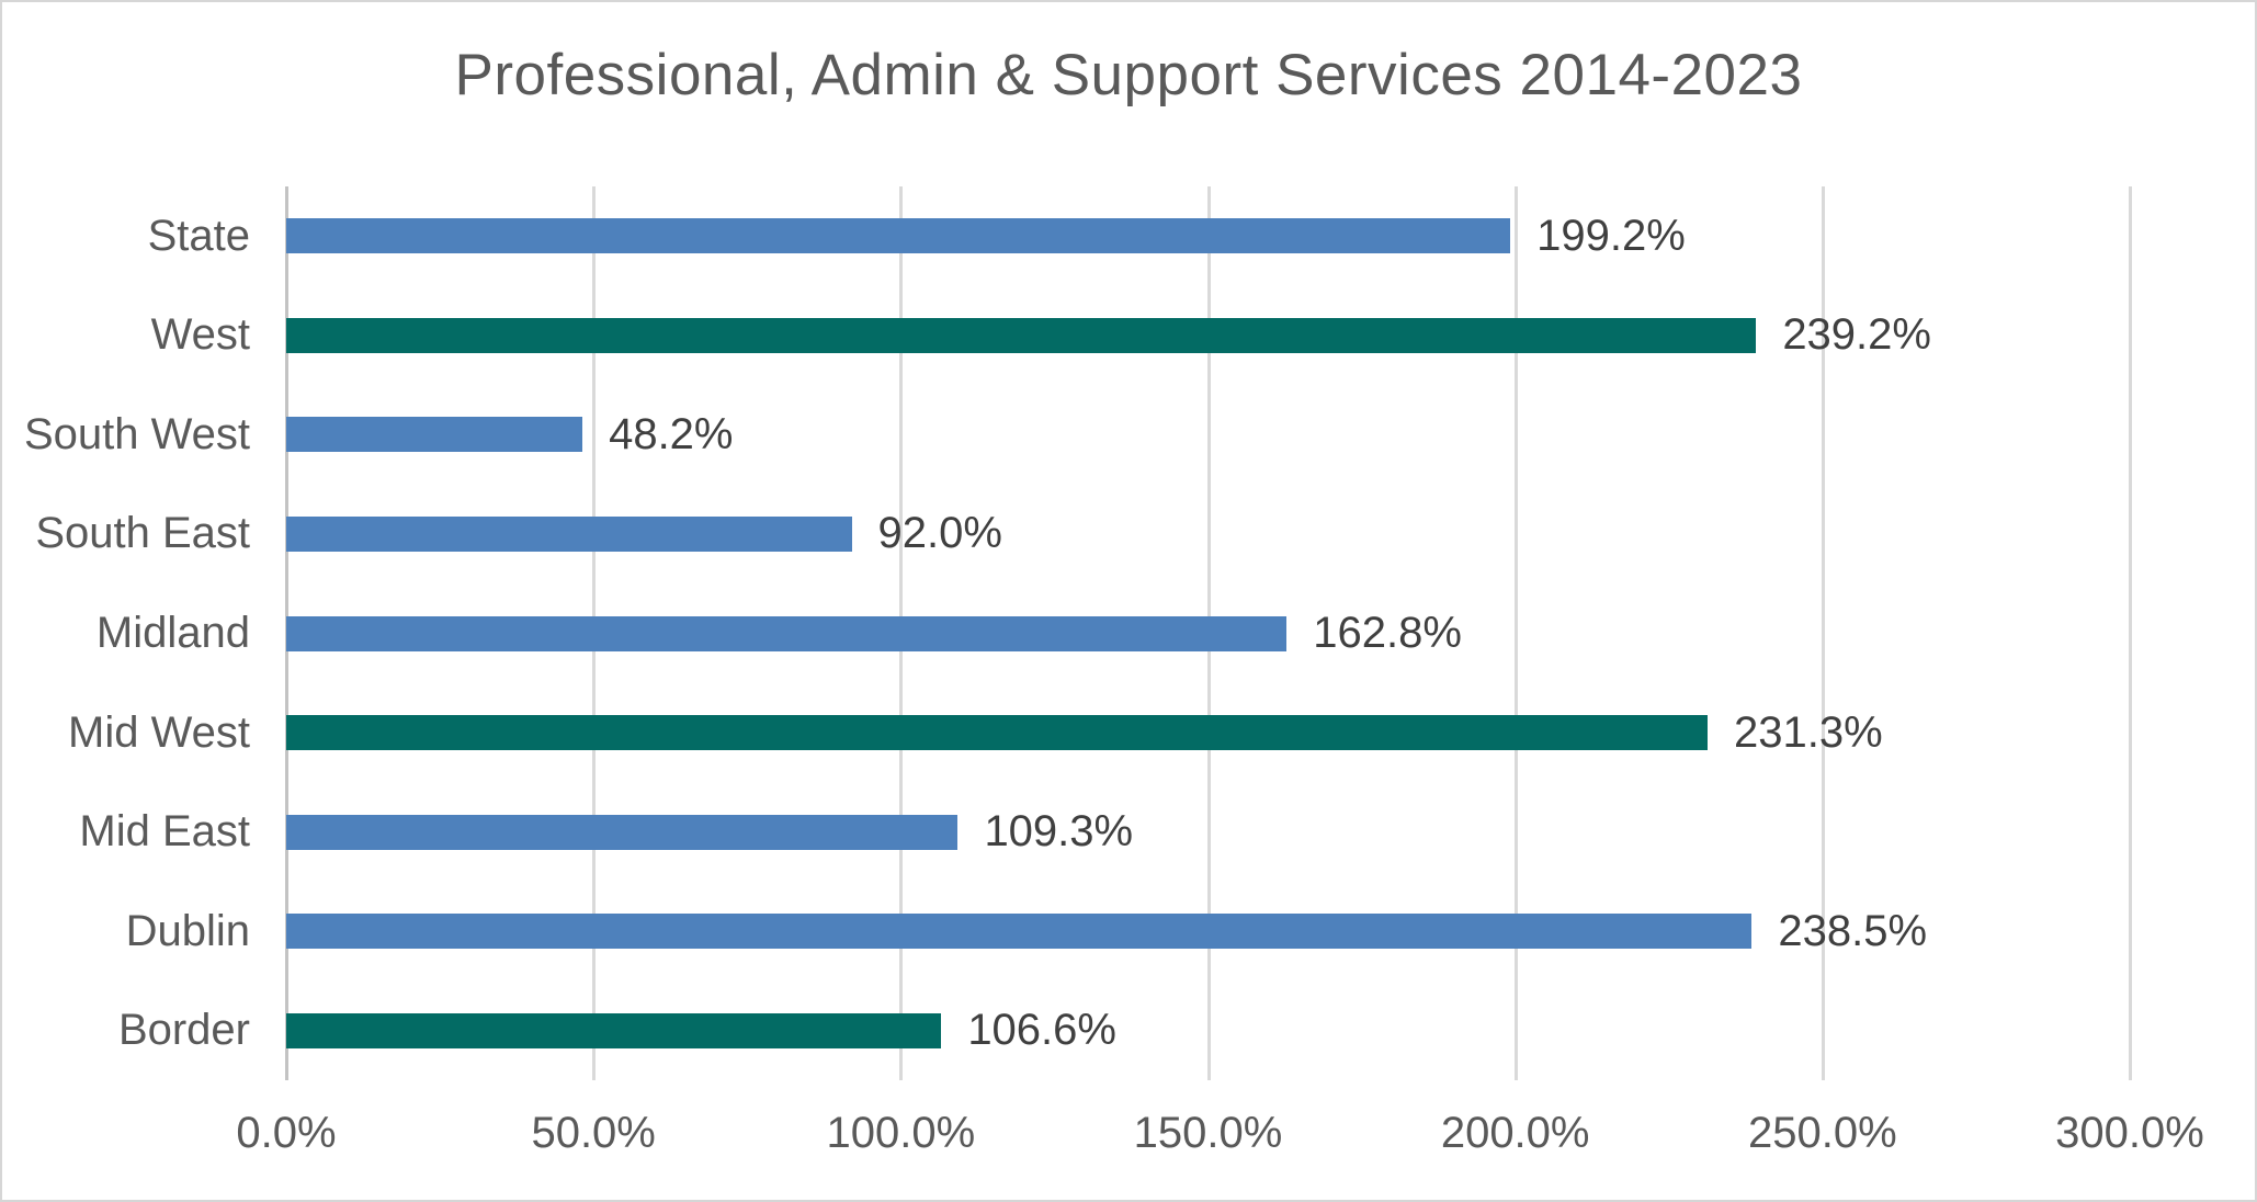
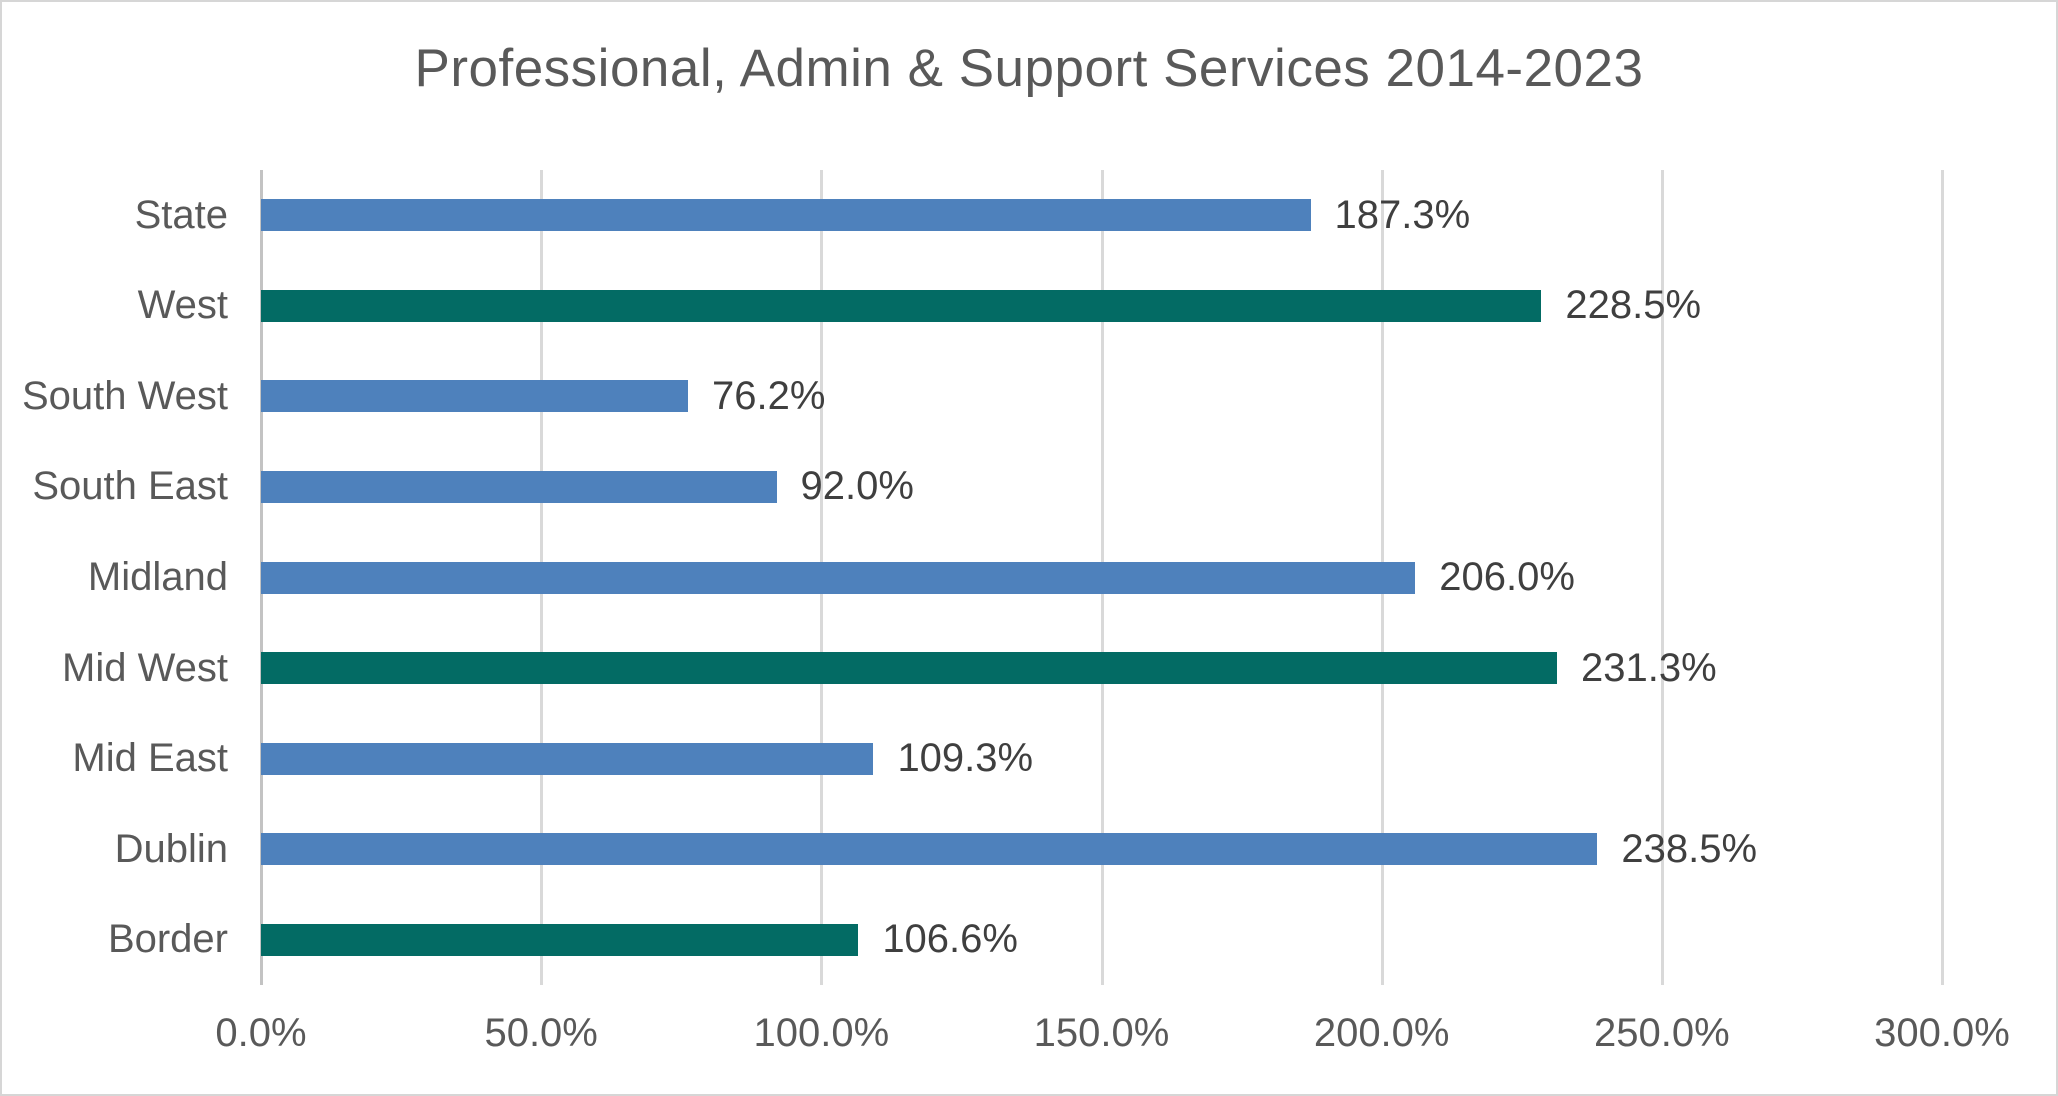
State: 199.2% -> 187.3%
West: 239.2% -> 228.5%
South West: 48.2% -> 76.2%
Midland: 162.8% -> 206.0%
